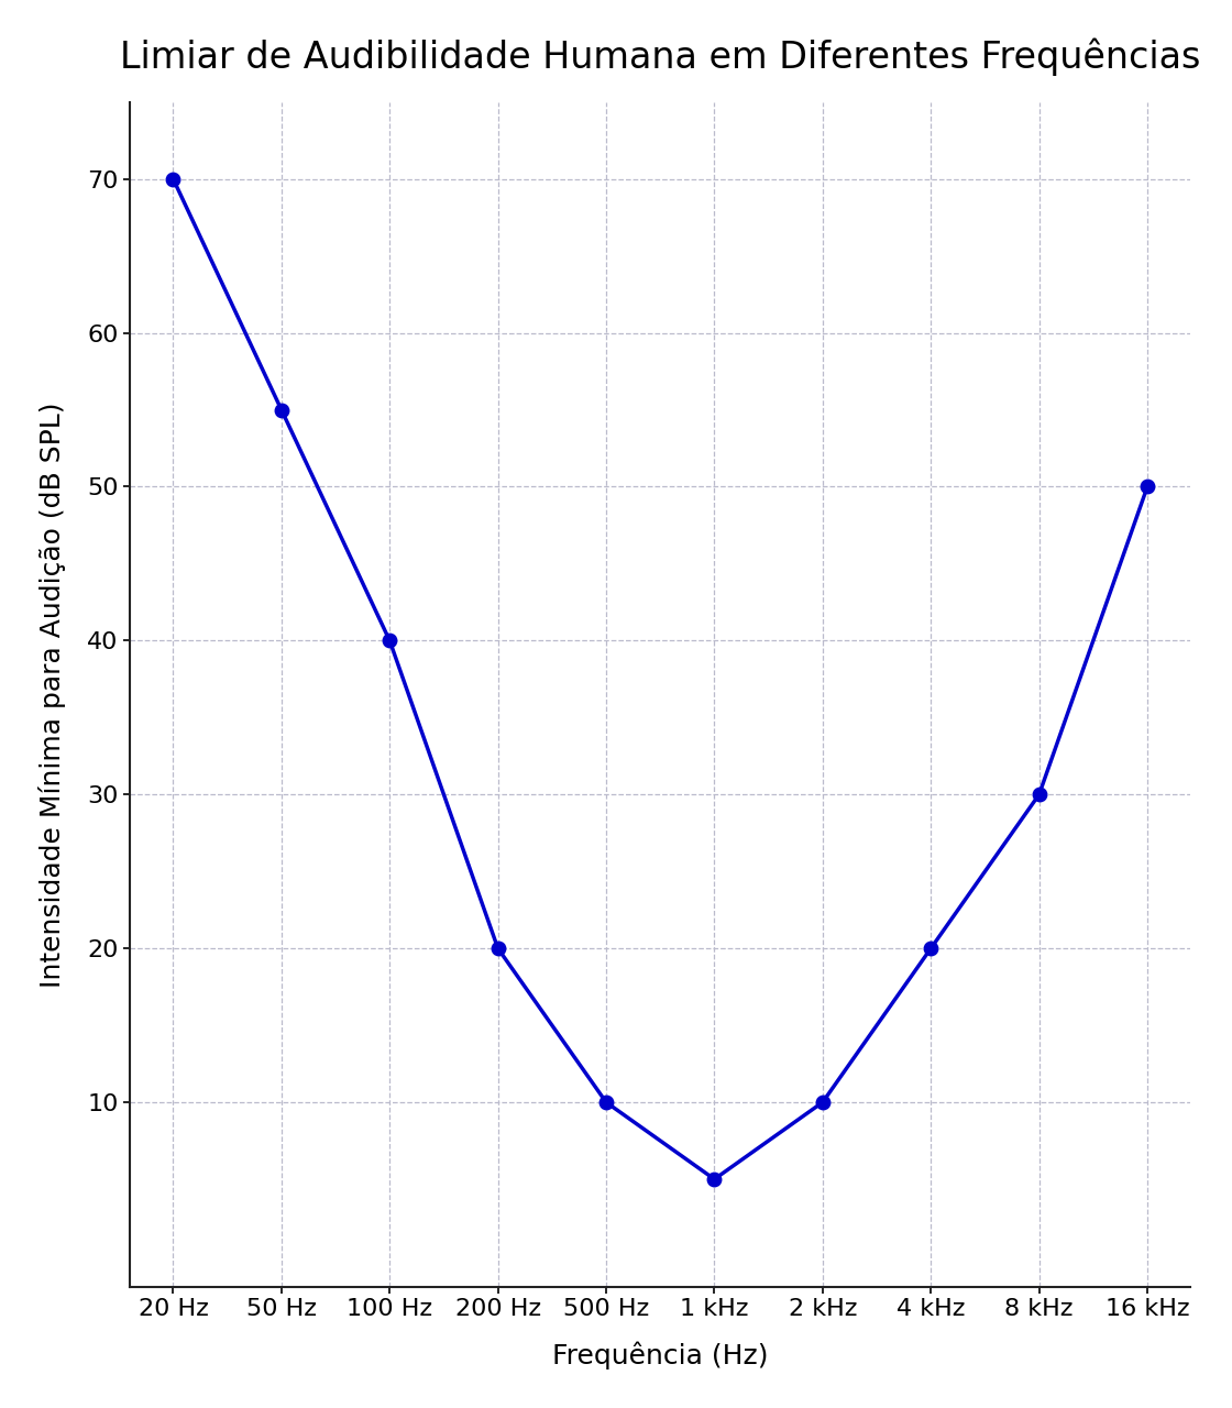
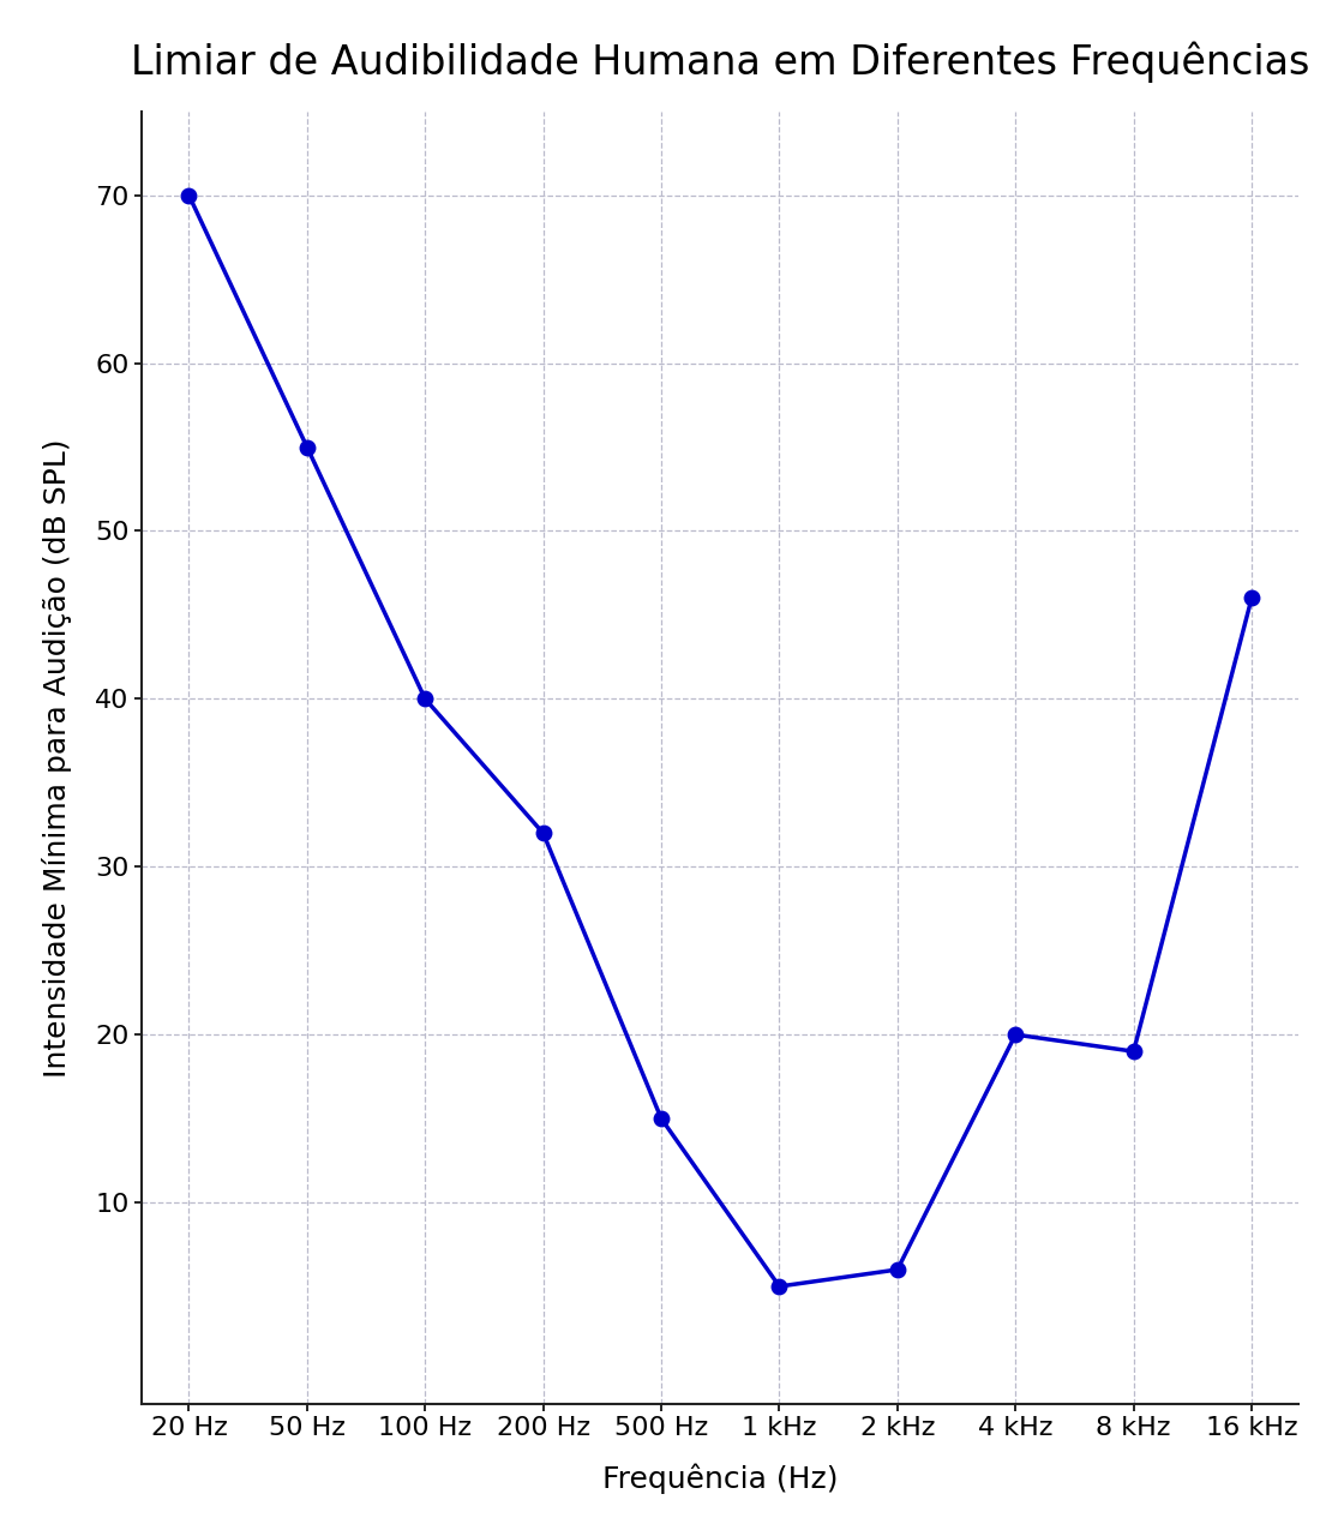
200 Hz: 20 -> 32
500 Hz: 10 -> 15
2 kHz: 10 -> 6
8 kHz: 30 -> 19
16 kHz: 50 -> 46
